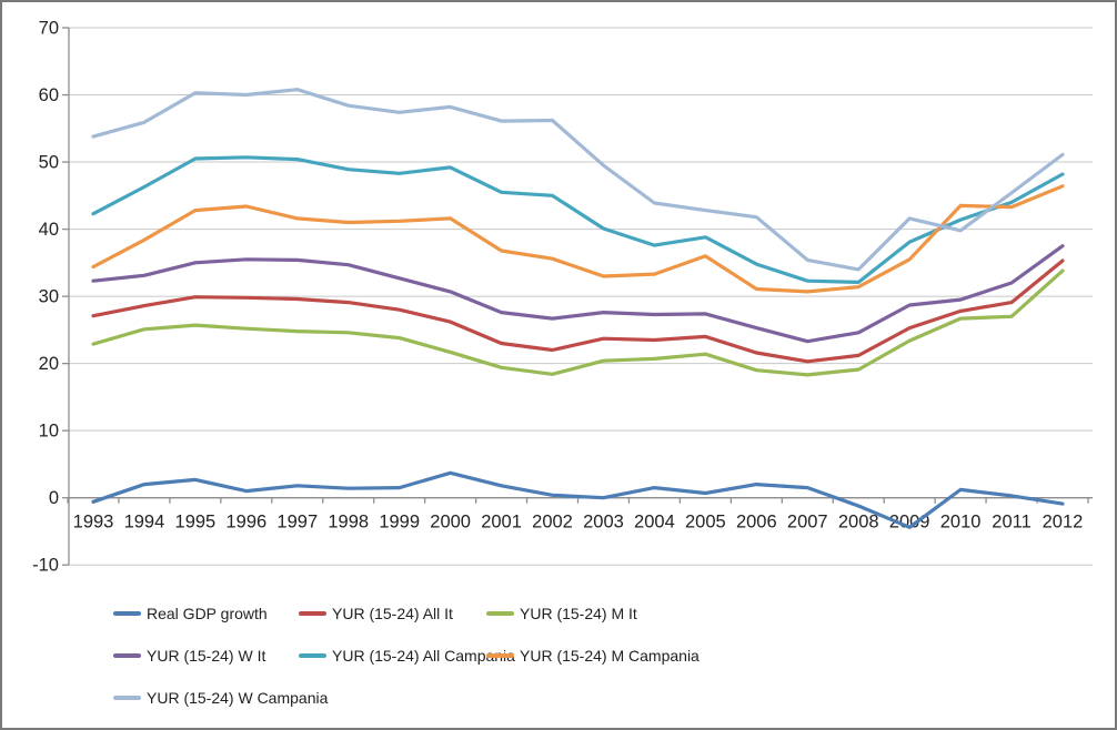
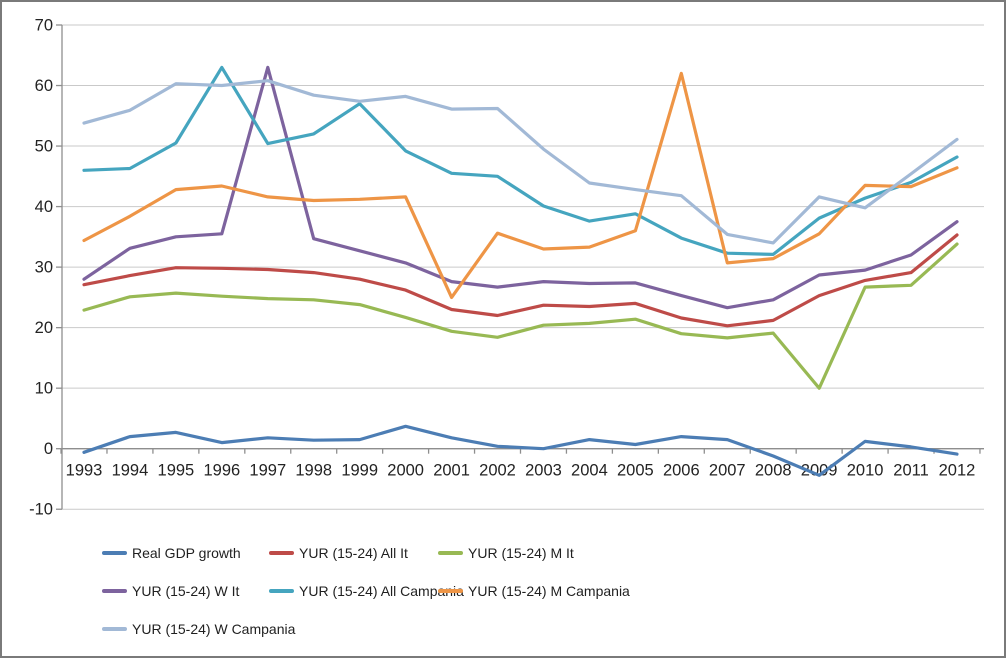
YUR (15-24) W It/1993: 32 -> 28
YUR (15-24) All Campania/1993: 42 -> 46
YUR (15-24) All Campania/1996: 51 -> 63
YUR (15-24) W It/1997: 35 -> 63
YUR (15-24) All Campania/1998: 49 -> 52
YUR (15-24) All Campania/1999: 48 -> 57
YUR (15-24) M Campania/2001: 37 -> 25
YUR (15-24) M Campania/2006: 31 -> 62
YUR (15-24) M It/2009: 23 -> 10
